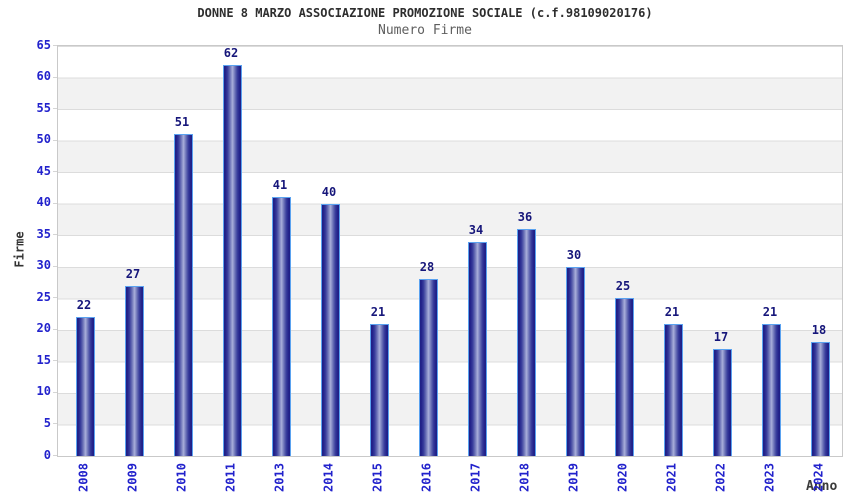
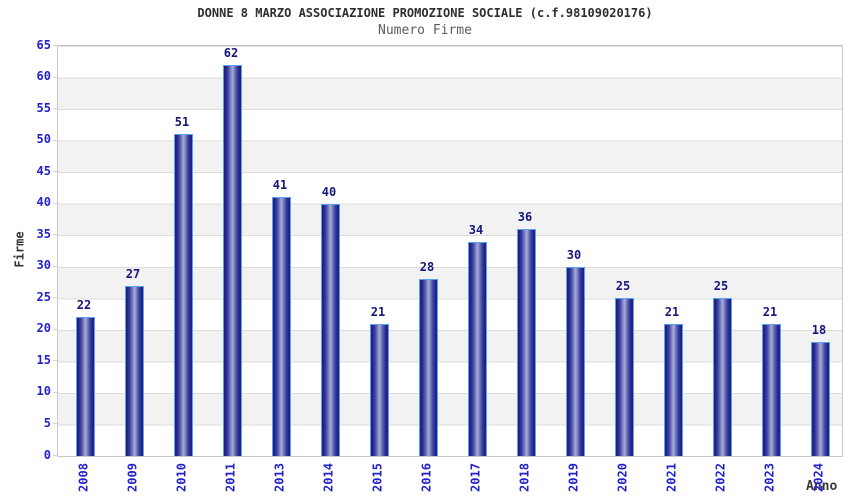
2022: 17 -> 25
